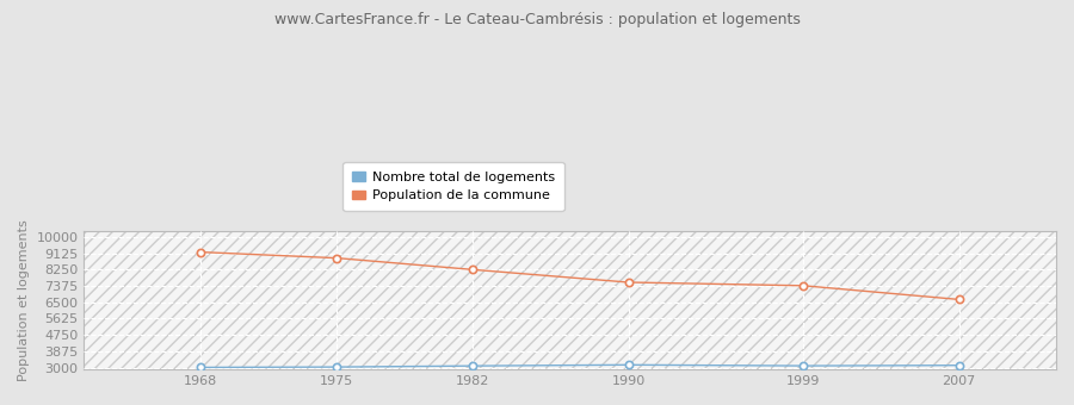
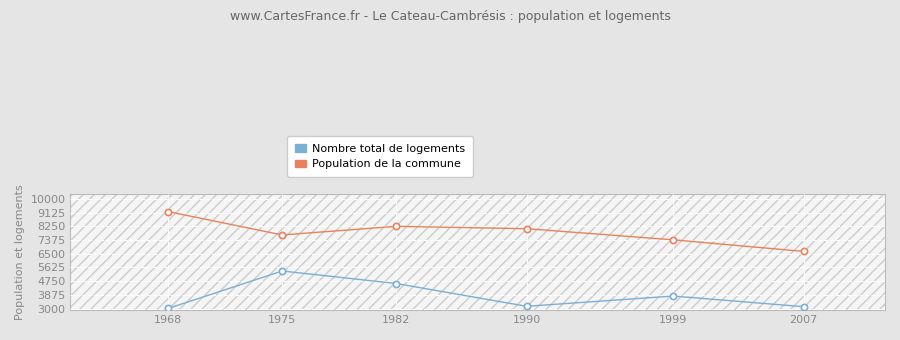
Nombre total de logements/1975: 3000 -> 5400
Population de la commune/1975: 8900 -> 7700
Nombre total de logements/1982: 3100 -> 4600
Population de la commune/1990: 7600 -> 8100
Nombre total de logements/1999: 3100 -> 3800
